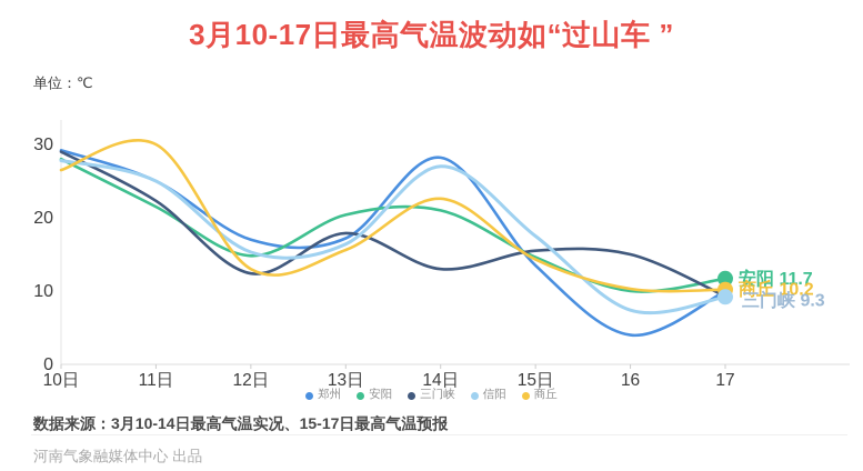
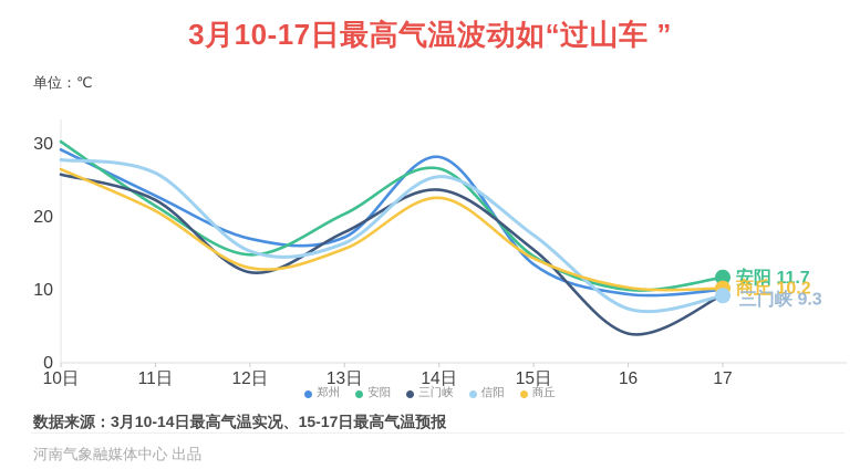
安阳/10日: 28 -> 30
三门峡/10日: 29 -> 26
郑州/11日: 25 -> 23
信阳/11日: 25 -> 26
商丘/11日: 30 -> 21
安阳/14日: 21 -> 27
三门峡/14日: 13 -> 24
信阳/14日: 27 -> 26
郑州/16: 4 -> 9
三门峡/16: 15 -> 4
